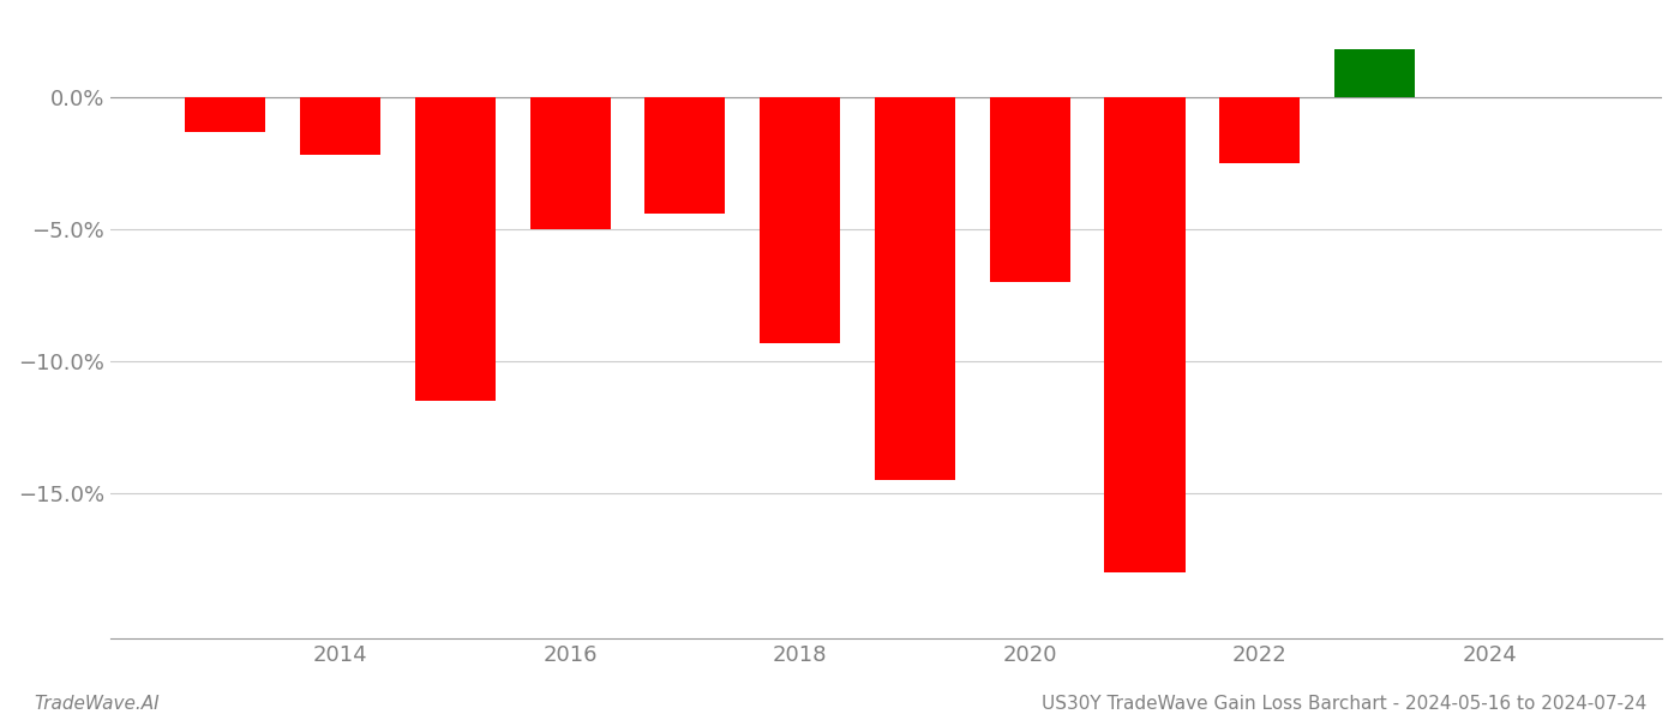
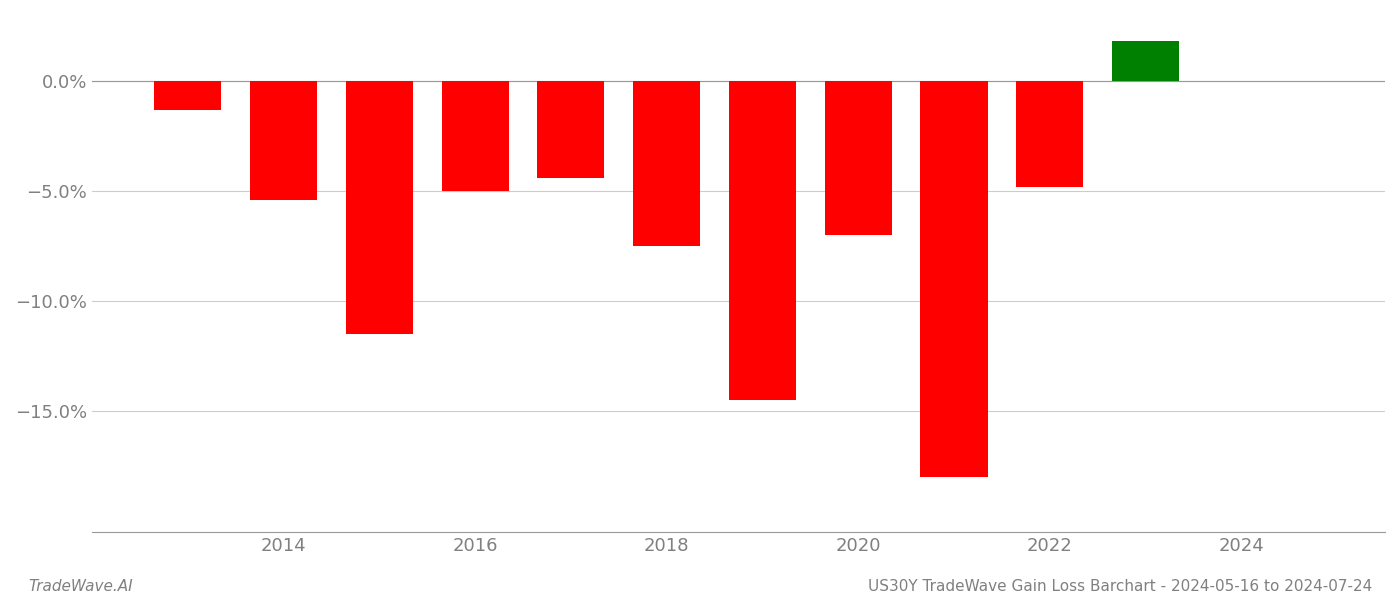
2014: -2.2% -> -5.4%
2018: -9.3% -> -7.5%
2022: -2.5% -> -4.8%
